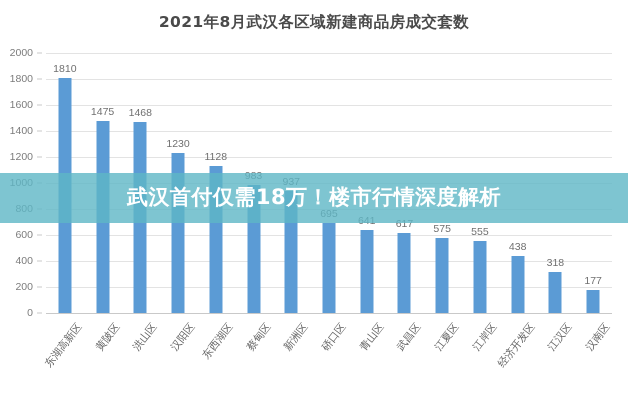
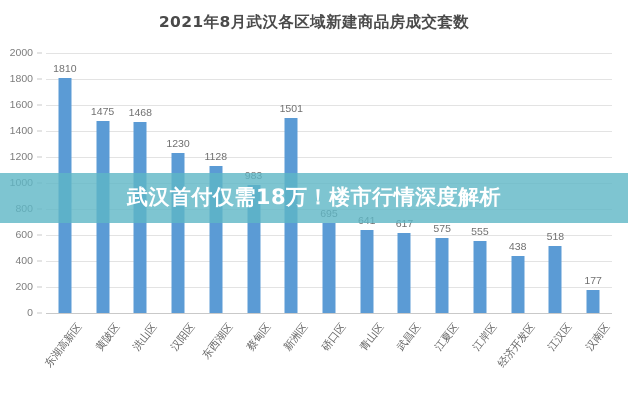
新洲区: 937 -> 1501
江汉区: 318 -> 518
